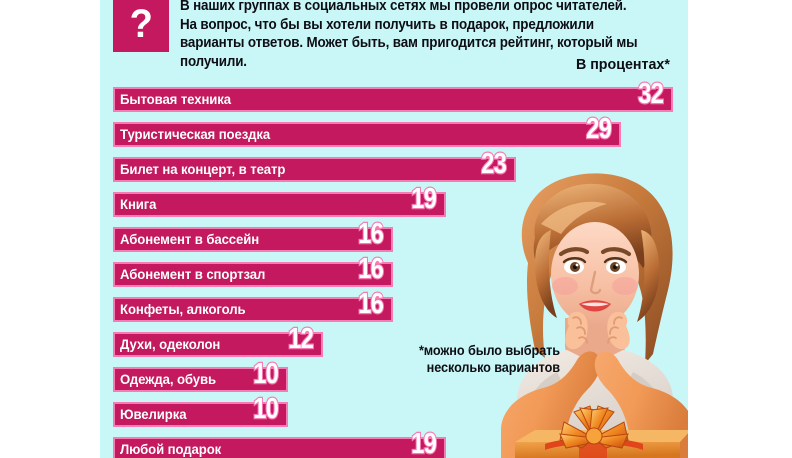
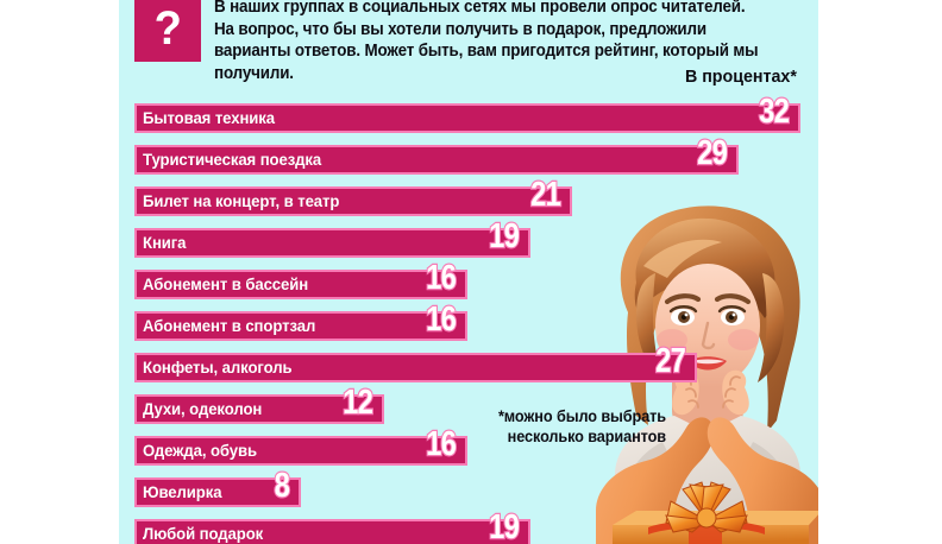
Билет на концерт, в театр: 23 -> 21
Конфеты, алкоголь: 16 -> 27
Одежда, обувь: 10 -> 16
Ювелирка: 10 -> 8
